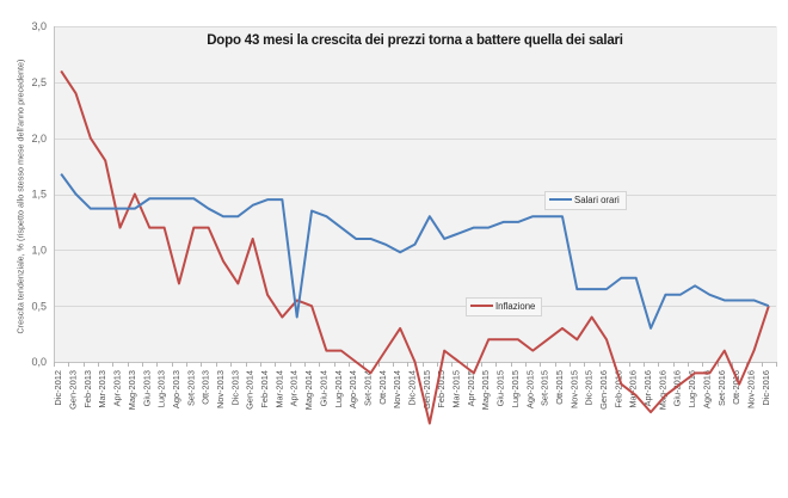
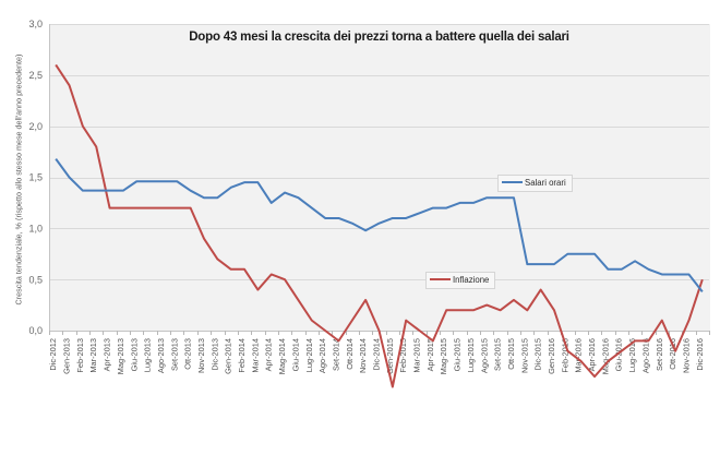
Inflazione/Mag-2013: 1,5 -> 1,2
Inflazione/Ago-2013: 0,7 -> 1,2
Inflazione/Gen-2014: 1,1 -> 0,6
Salari orari/Apr-2014: 0,4 -> 1,2
Inflazione/Giu-2014: 0,1 -> 0,3
Salari orari/Gen-2015: 1,3 -> 1,1
Inflazione/Ago-2015: 0,1 -> 0,2
Salari orari/Apr-2016: 0,3 -> 0,8
Salari orari/Dic-2016: 0,5 -> 0,4
